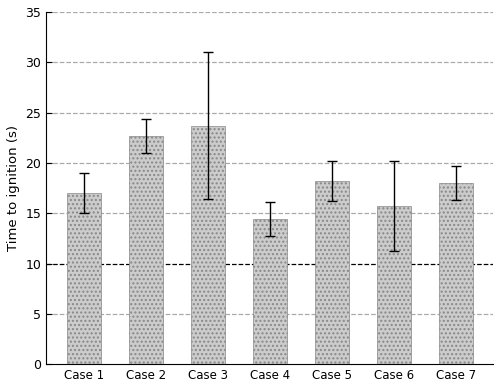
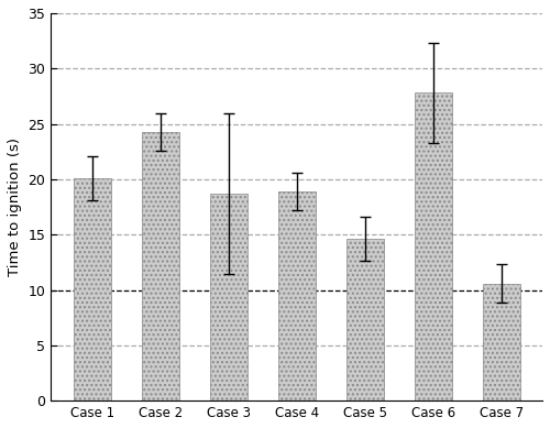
Case 1: 17.0 -> 20.1
Case 2: 22.7 -> 24.3
Case 3: 23.7 -> 18.7
Case 4: 14.4 -> 18.9
Case 5: 18.2 -> 14.6
Case 6: 15.7 -> 27.8
Case 7: 18.0 -> 10.6
